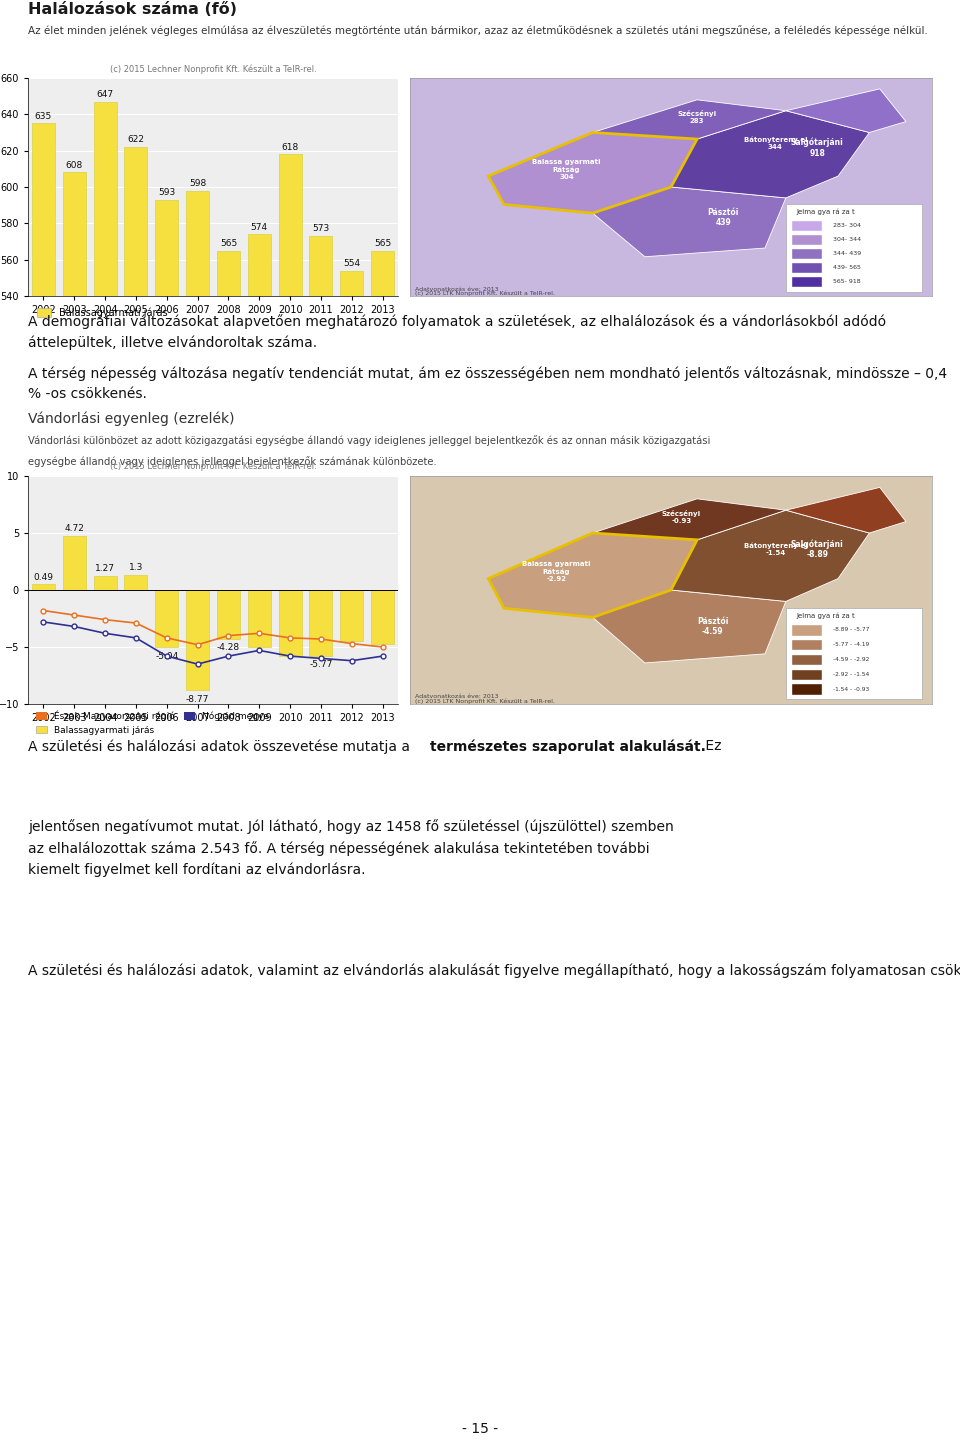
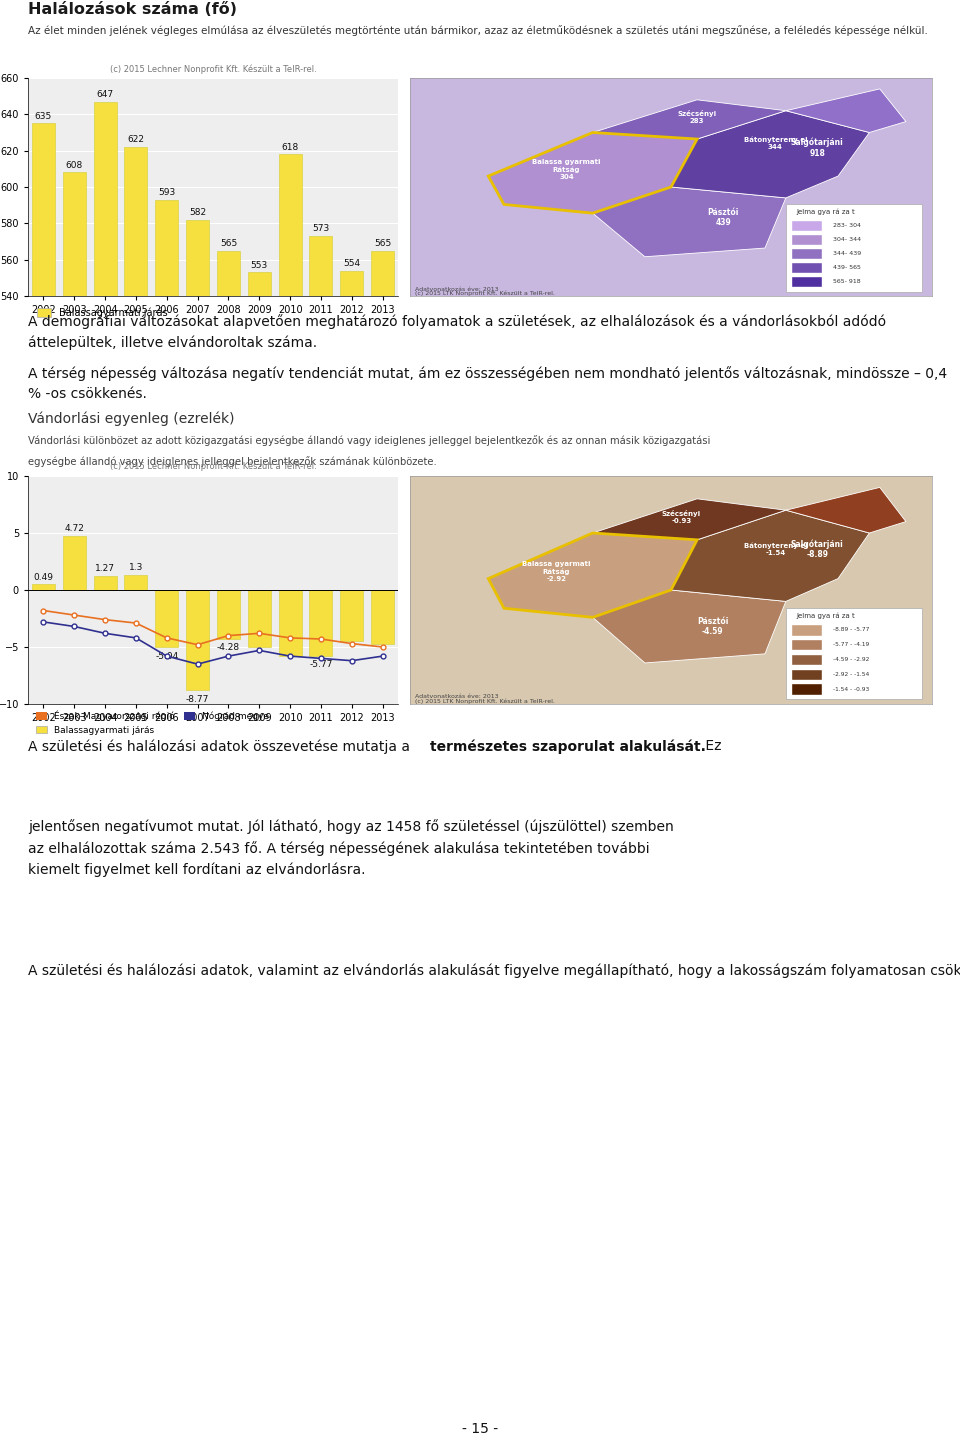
2007: 598 -> 582
2009: 574 -> 553
